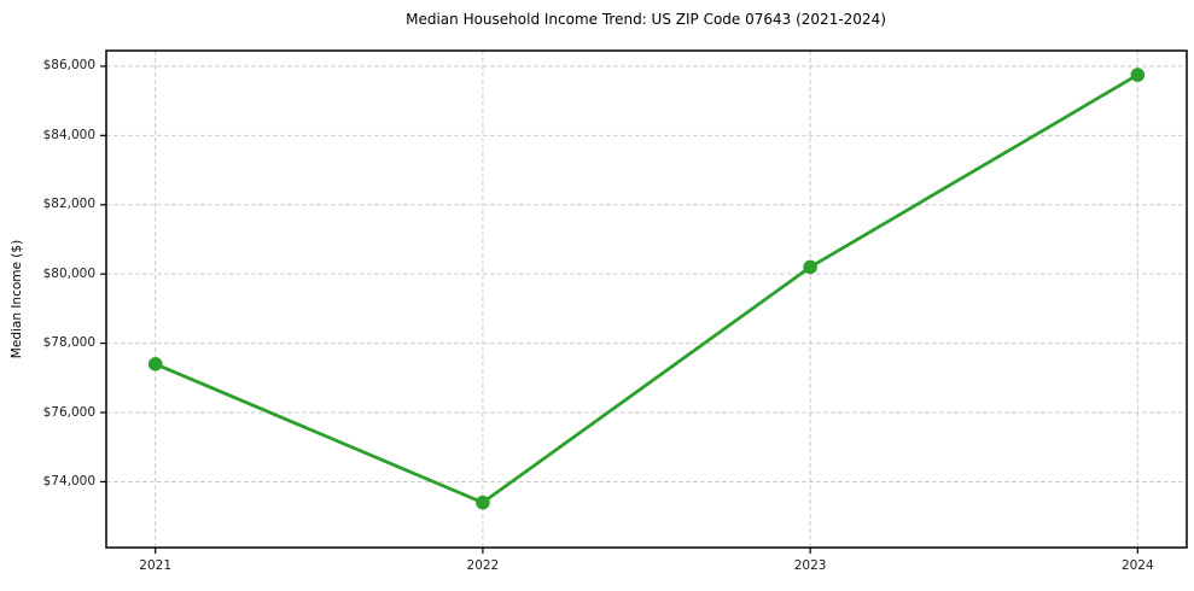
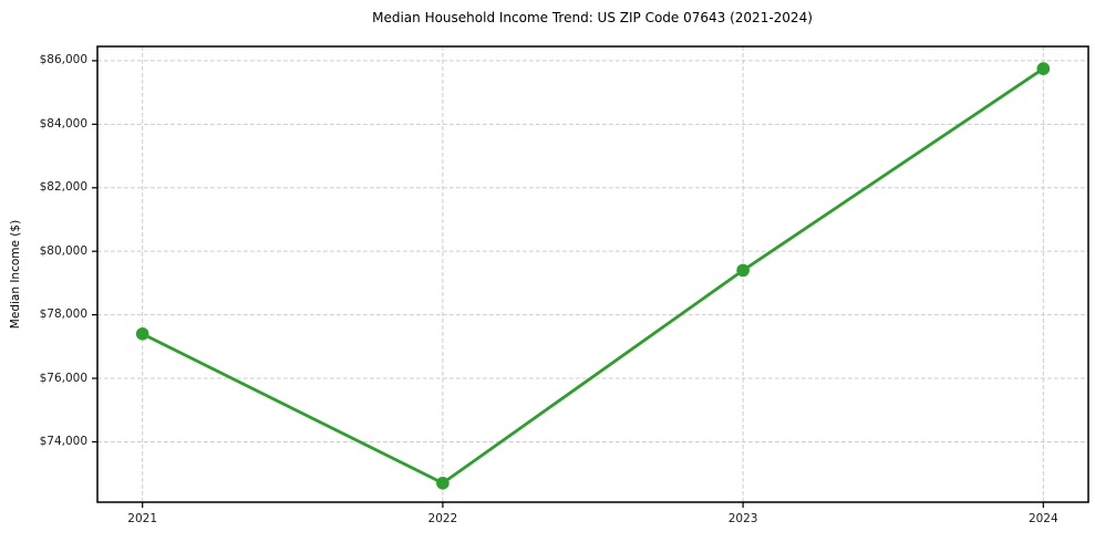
2022: $73400 -> $72700
2023: $80200 -> $79400
